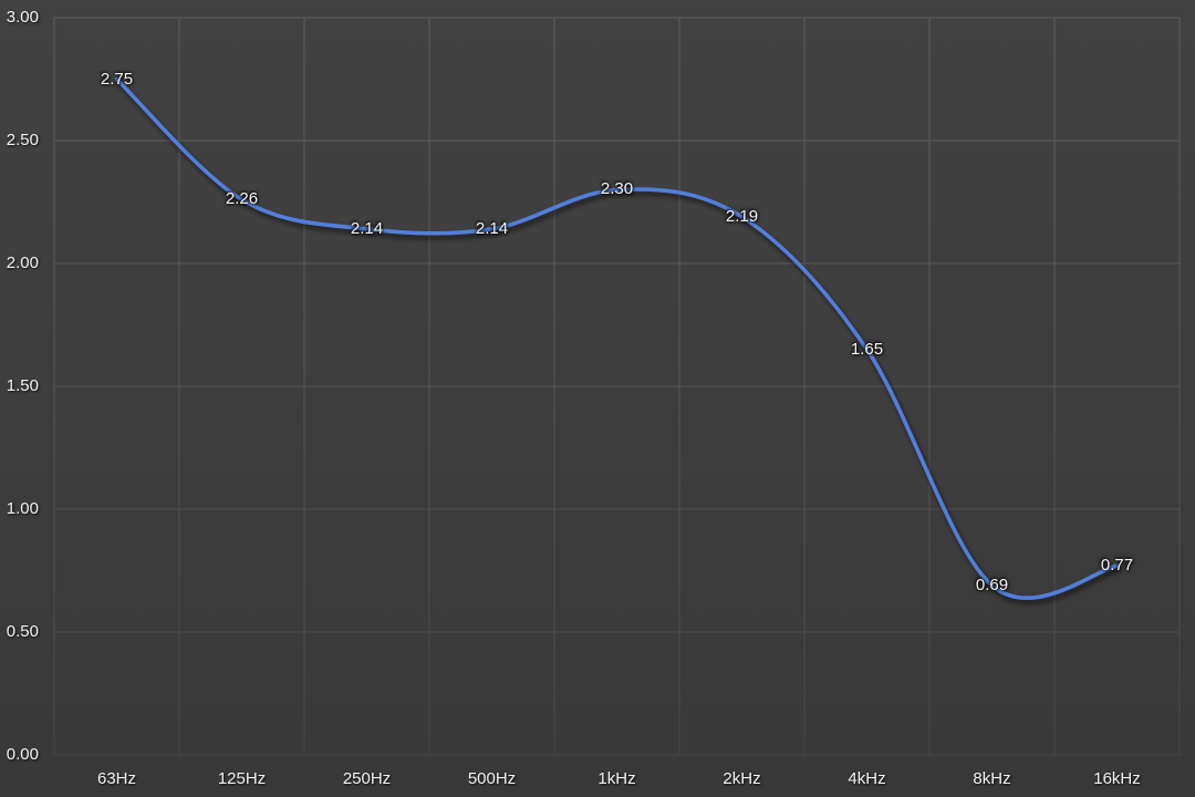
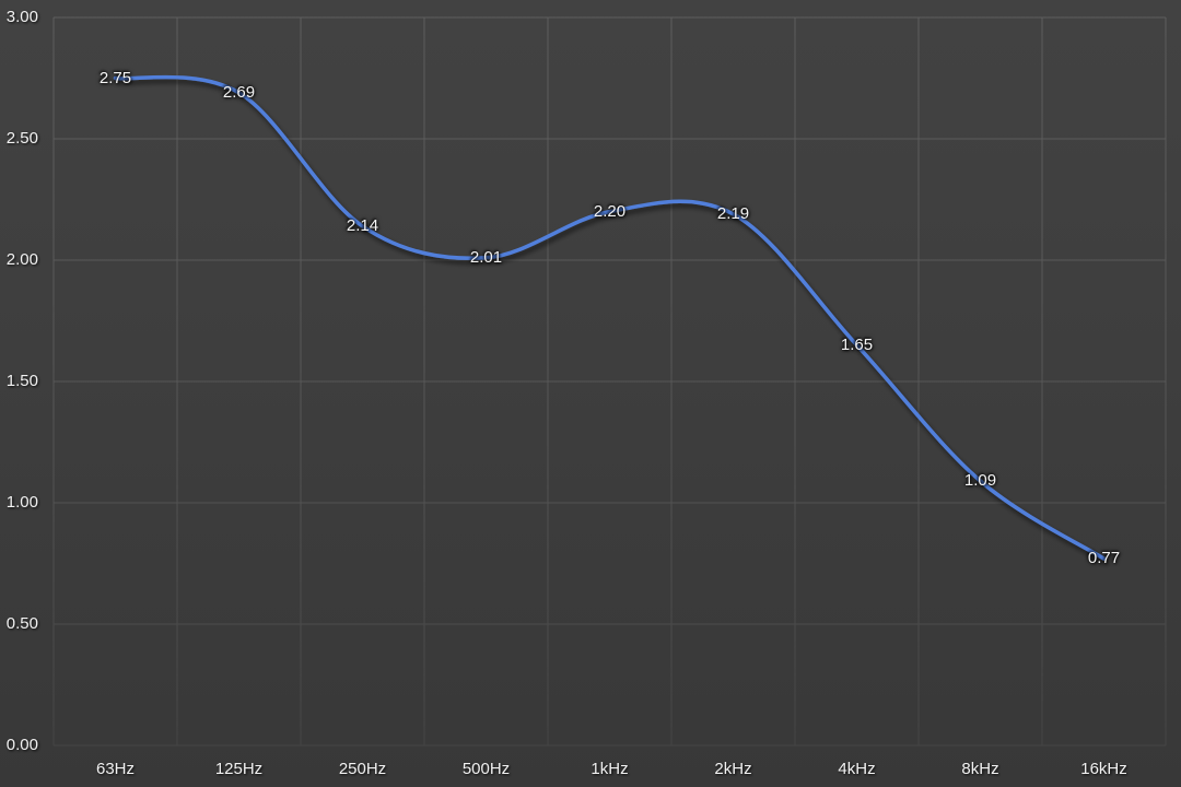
125Hz: 2.26 -> 2.69
500Hz: 2.14 -> 2.01
1kHz: 2.30 -> 2.20
8kHz: 0.69 -> 1.09
